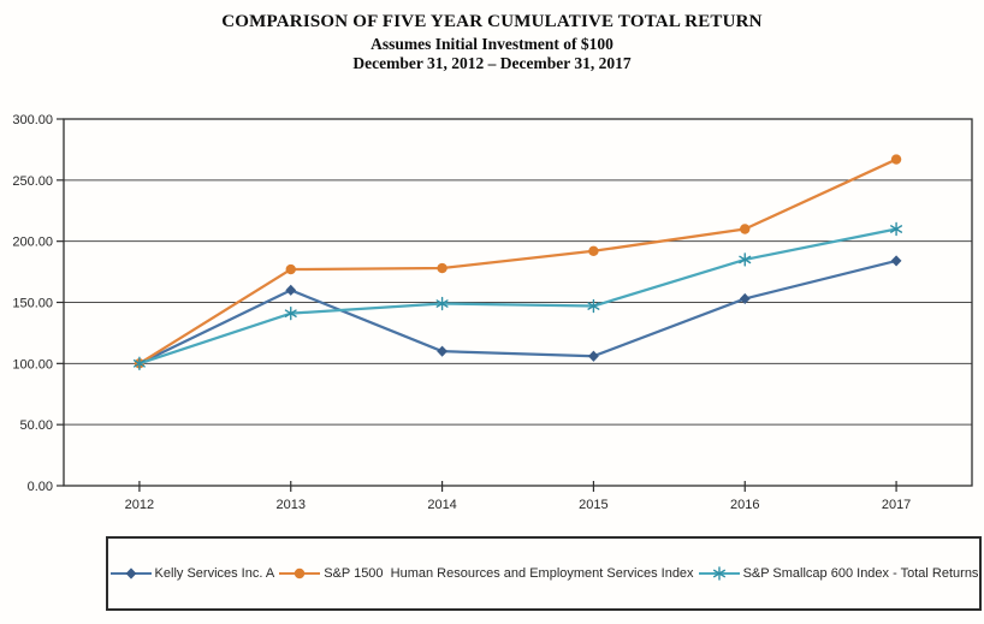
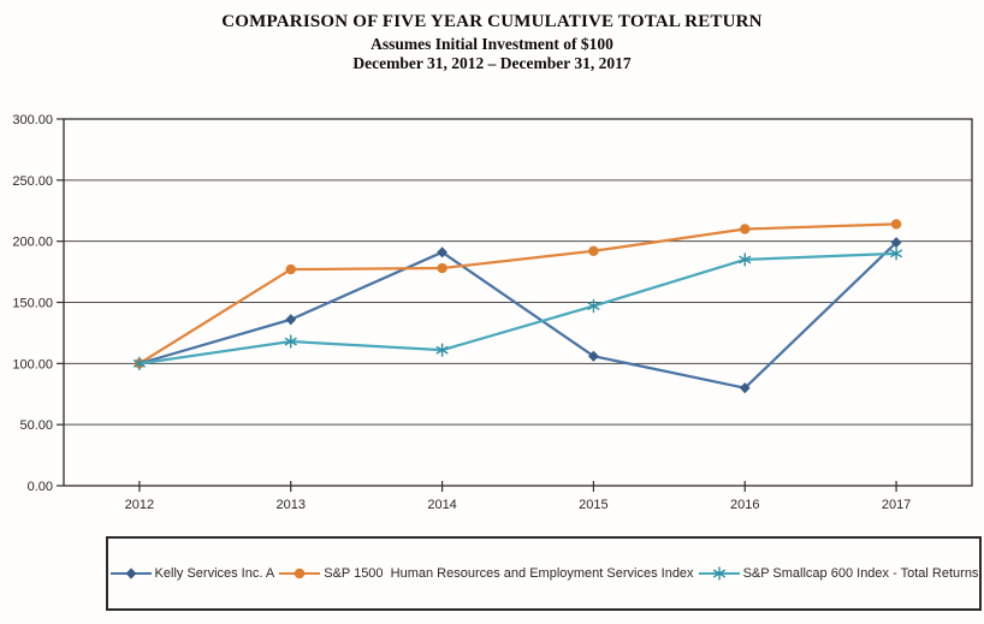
Kelly Services Inc. A/2013: 160 -> 136
S&P Smallcap 600 Index - Total Returns/2013: 141 -> 118
Kelly Services Inc. A/2014: 110 -> 191
S&P Smallcap 600 Index - Total Returns/2014: 149 -> 111
Kelly Services Inc. A/2016: 153 -> 80
Kelly Services Inc. A/2017: 184 -> 199
S&P 1500 Human Resources and Employment Services Index/2017: 267 -> 214
S&P Smallcap 600 Index - Total Returns/2017: 210 -> 190
